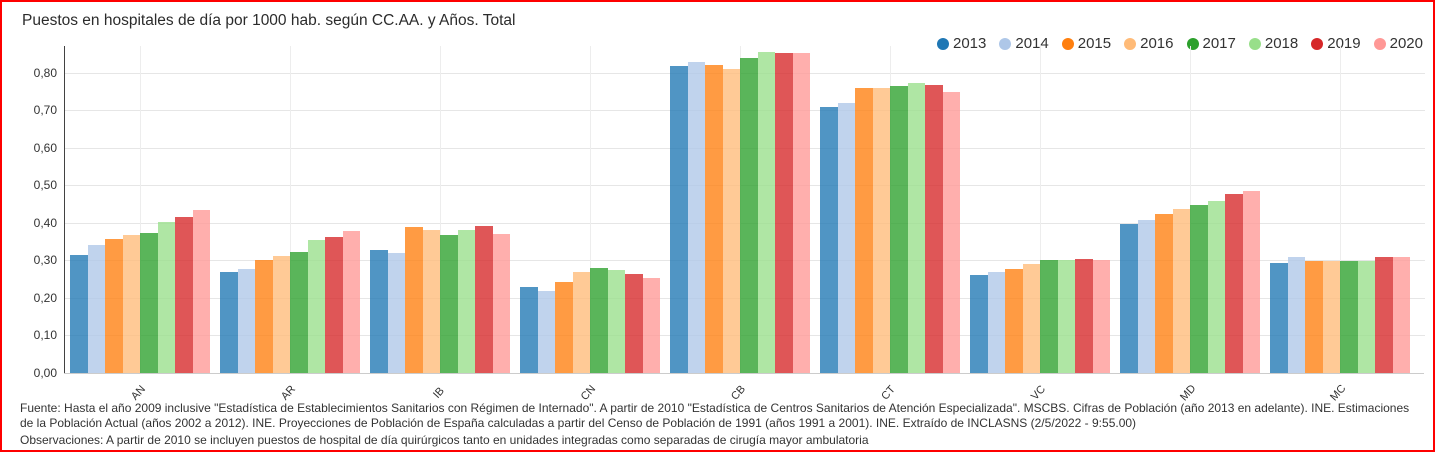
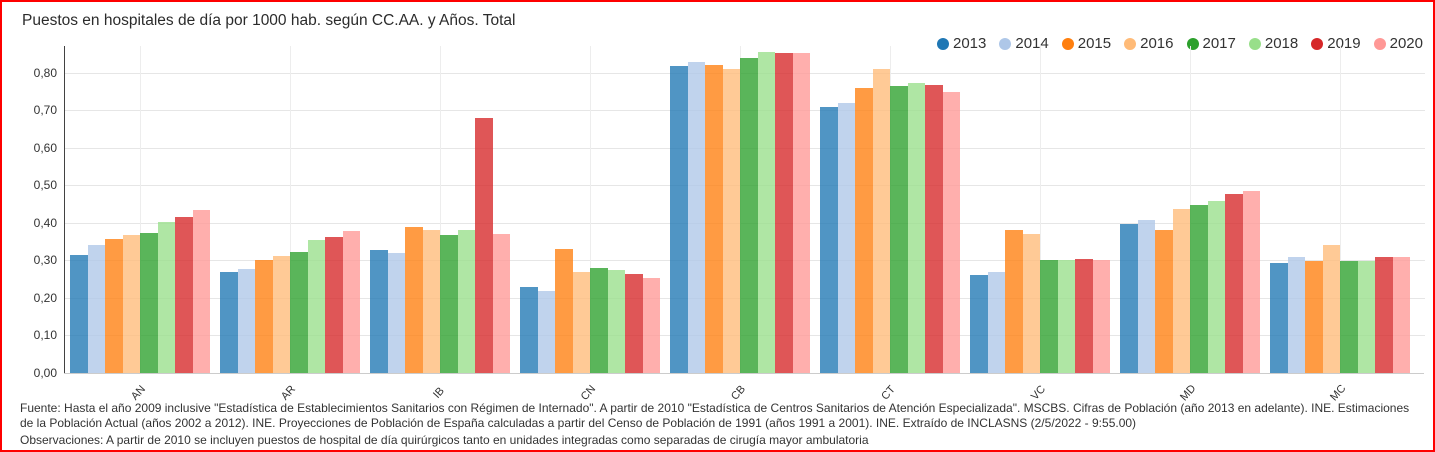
2019/IB: 0,39 -> 0,68
2015/CN: 0,24 -> 0,33
2016/CT: 0,76 -> 0,81
2015/VC: 0,28 -> 0,38
2016/VC: 0,29 -> 0,37
2015/MD: 0,42 -> 0,38
2016/MC: 0,30 -> 0,34
